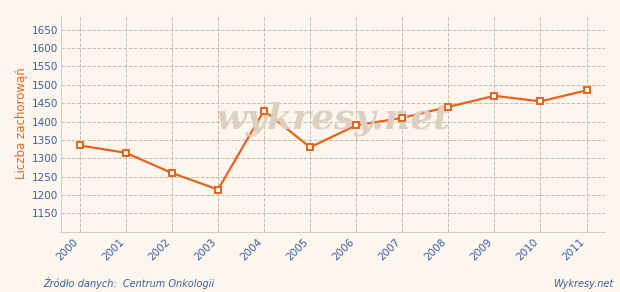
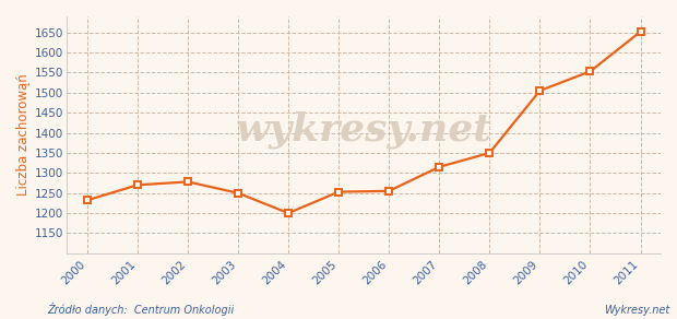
2000: 1335 -> 1232
2001: 1315 -> 1270
2002: 1260 -> 1278
2003: 1215 -> 1250
2004: 1430 -> 1200
2005: 1330 -> 1253
2006: 1390 -> 1255
2007: 1410 -> 1315
2008: 1440 -> 1350
2009: 1470 -> 1505
2010: 1455 -> 1553
2011: 1485 -> 1652
